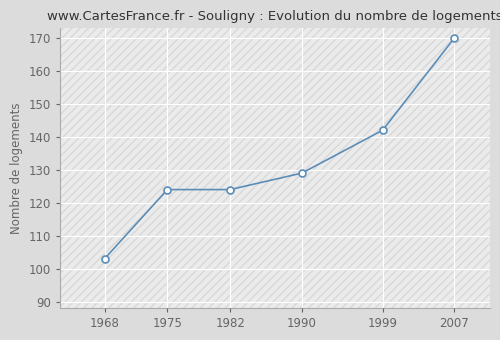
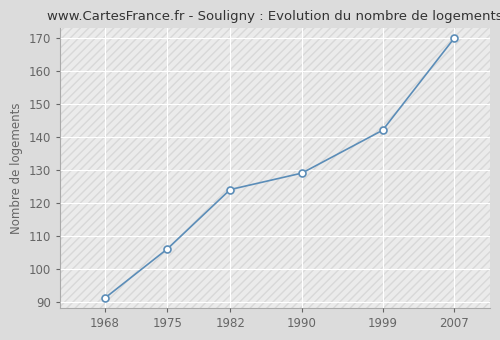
1968: 103 -> 91
1975: 124 -> 106
